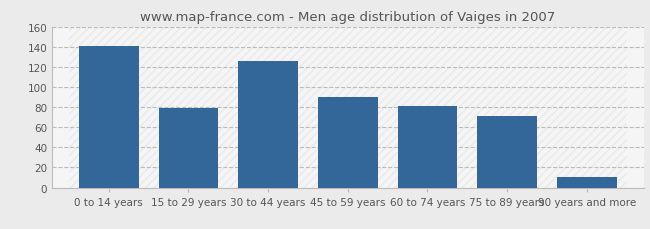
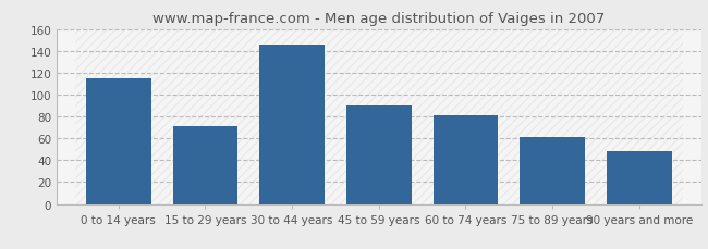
0 to 14 years: 141 -> 115
15 to 29 years: 79 -> 71
30 to 44 years: 126 -> 146
75 to 89 years: 71 -> 61
90 years and more: 11 -> 48
